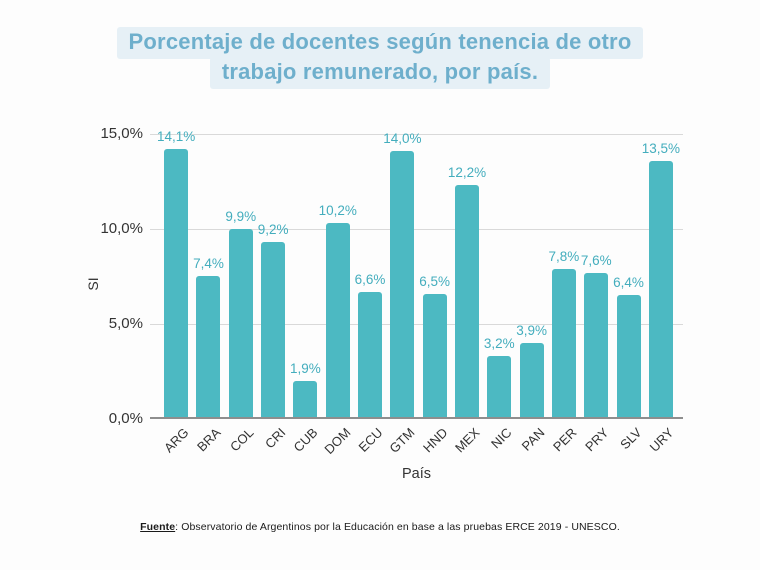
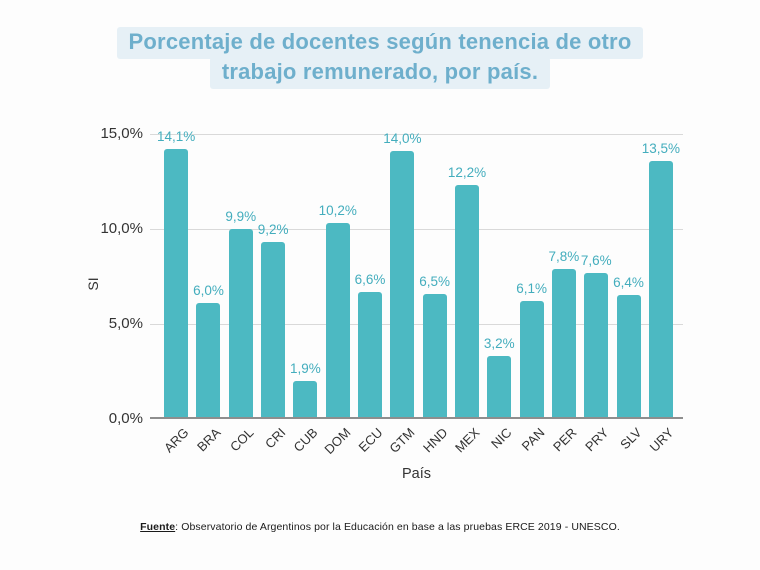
BRA: 7,4% -> 6,0%
PAN: 3,9% -> 6,1%
